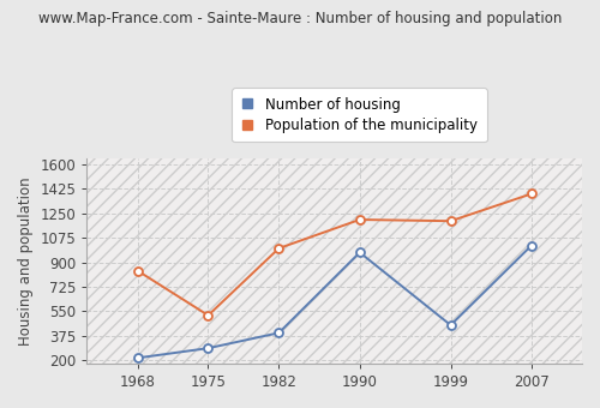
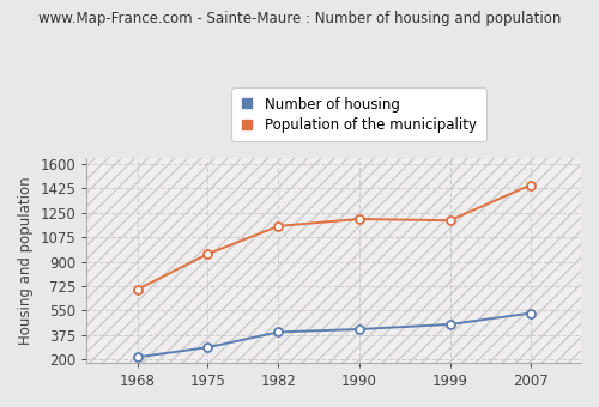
Population of the municipality/1968: 840 -> 700
Population of the municipality/1975: 520 -> 960
Population of the municipality/1982: 1000 -> 1160
Number of housing/1990: 970 -> 420
Number of housing/2007: 1020 -> 530
Population of the municipality/2007: 1390 -> 1450
